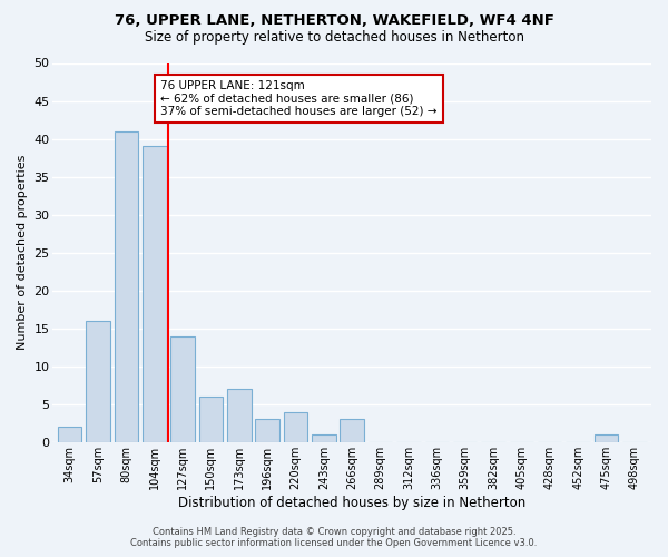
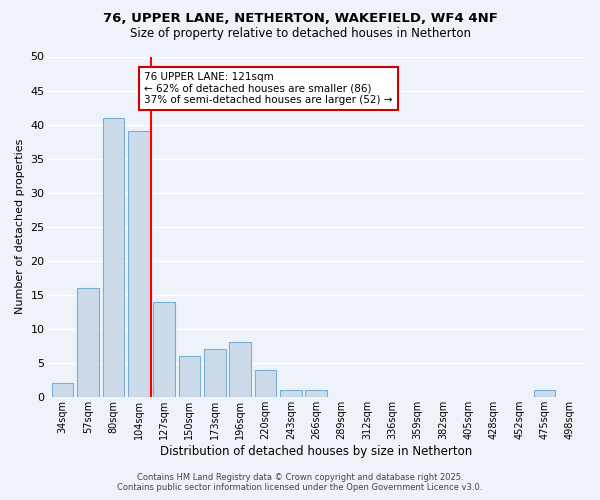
196sqm: 3 -> 8
266sqm: 3 -> 1
